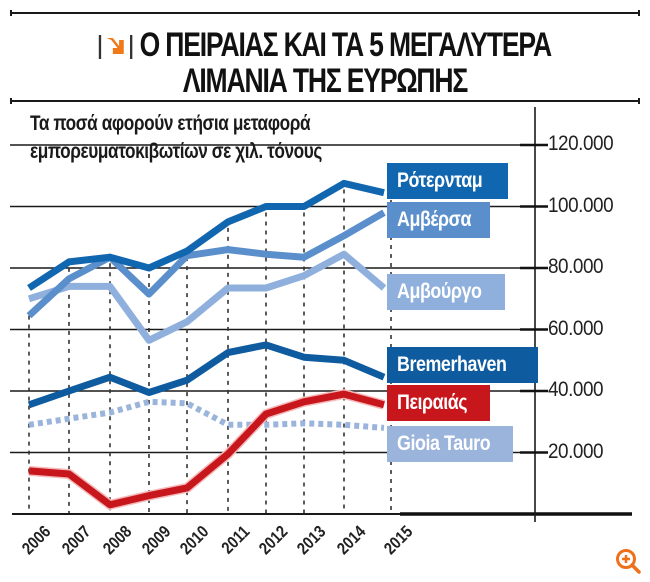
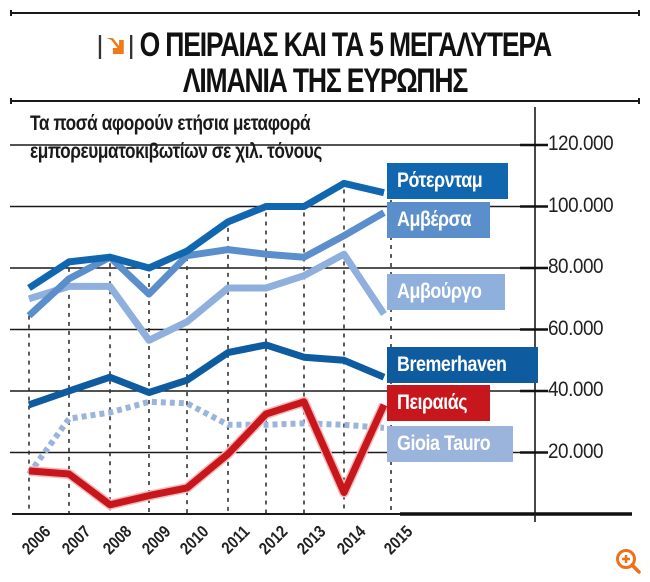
Gioia Tauro/2006: 29000 -> 13000
Πειραιάς/2014: 39000 -> 7000
Αμβούργο/2015: 74000 -> 65000
